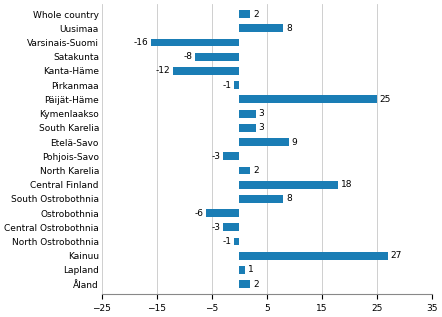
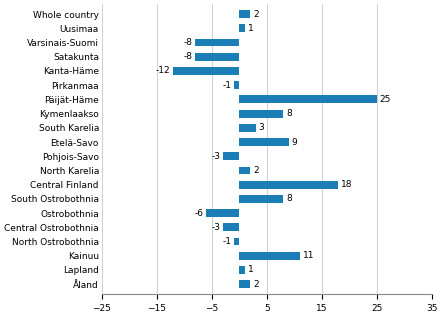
Uusimaa: 8 -> 1
Varsinais-Suomi: -16 -> -8
Kymenlaakso: 3 -> 8
Kainuu: 27 -> 11
